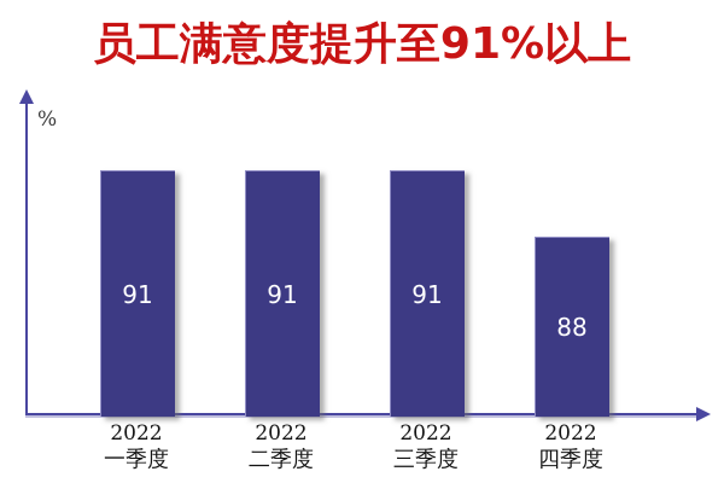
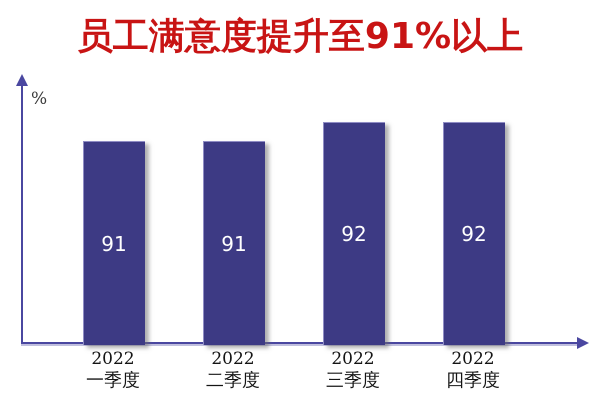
2022 三季度: 91 -> 92
2022 四季度: 88 -> 92
